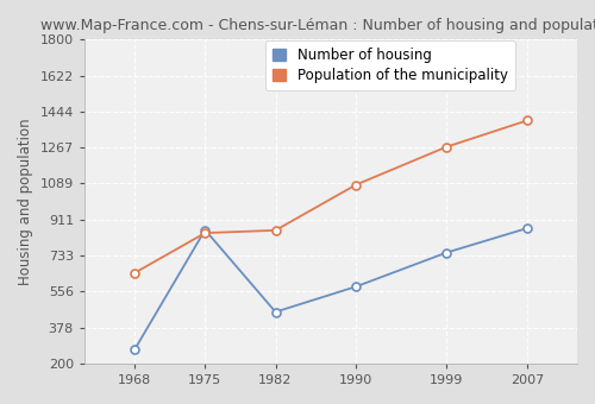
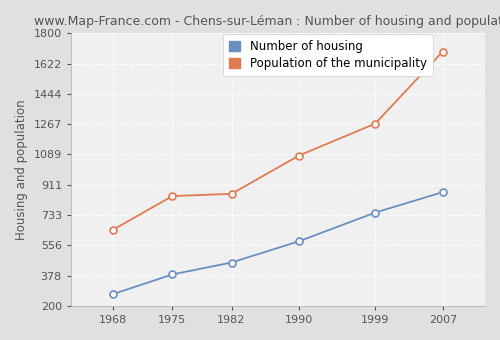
Number of housing/1975: 860 -> 380
Population of the municipality/2007: 1400 -> 1690
